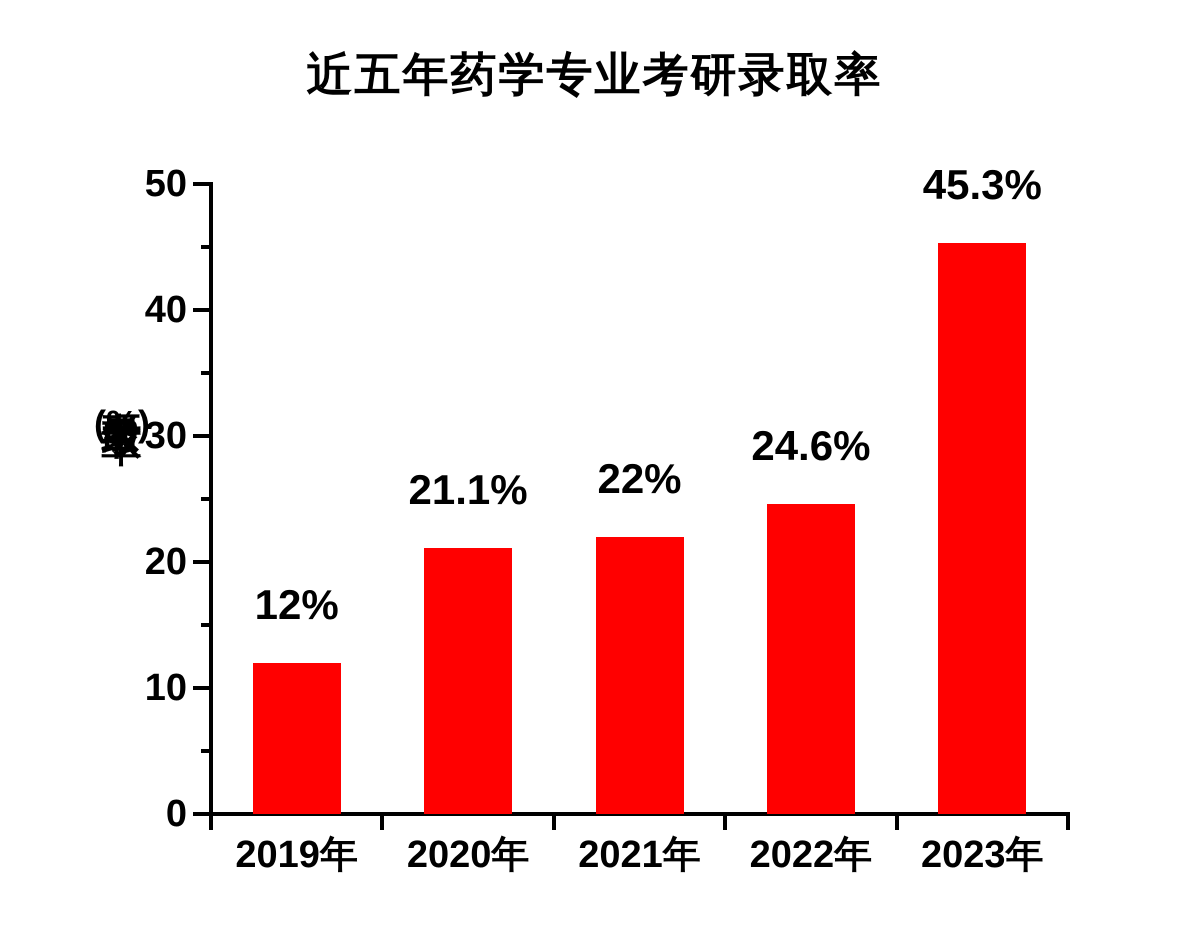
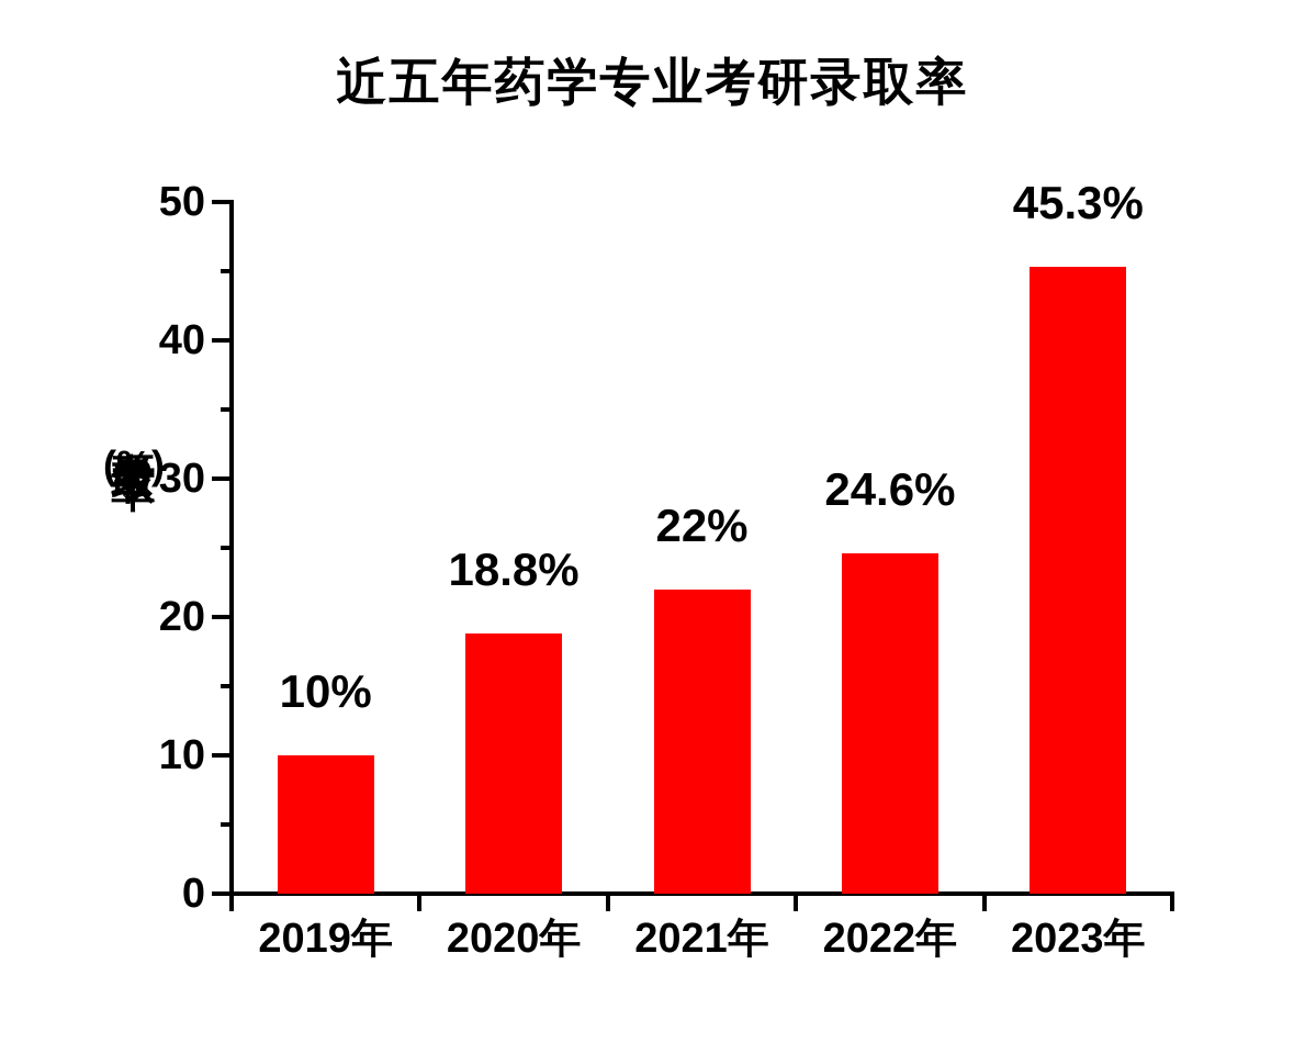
2019年: 12% -> 10%
2020年: 21.1% -> 18.8%
